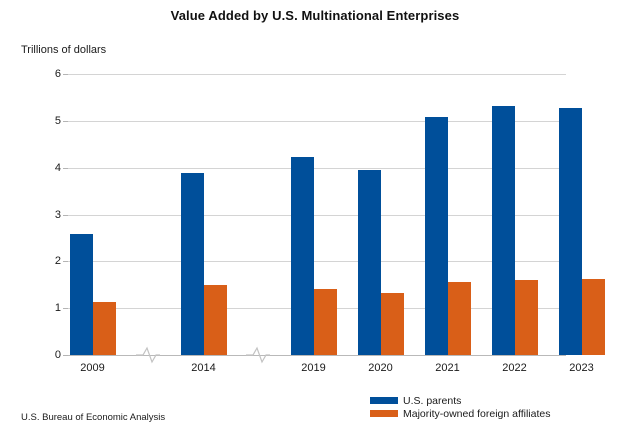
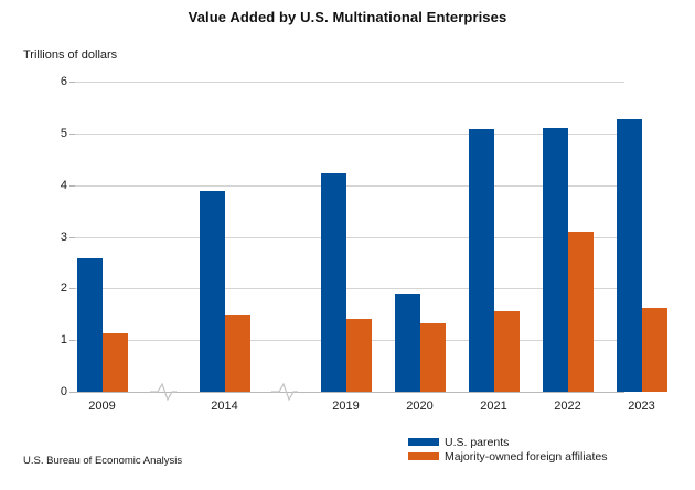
U.S. parents/2020: 4.0 -> 1.9
U.S. parents/2022: 5.3 -> 5.1
Majority-owned foreign affiliates/2022: 1.6 -> 3.1
